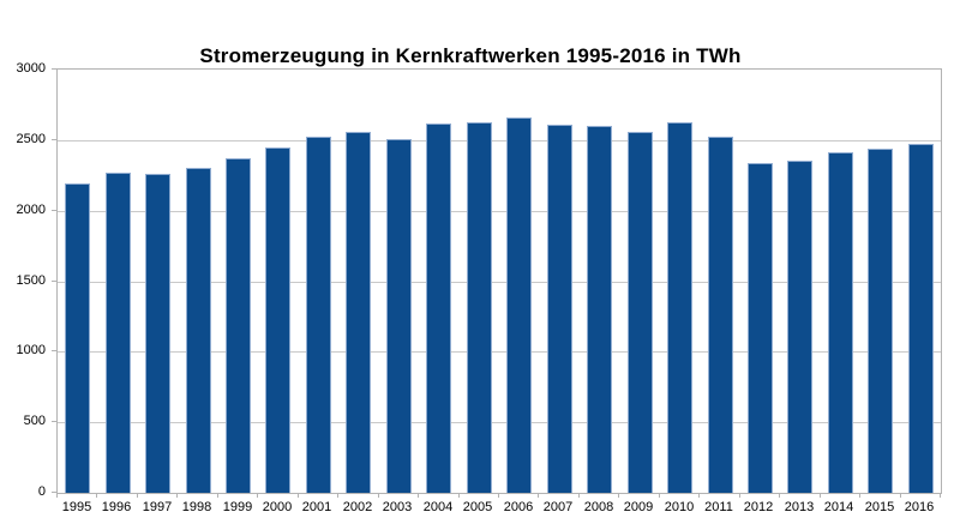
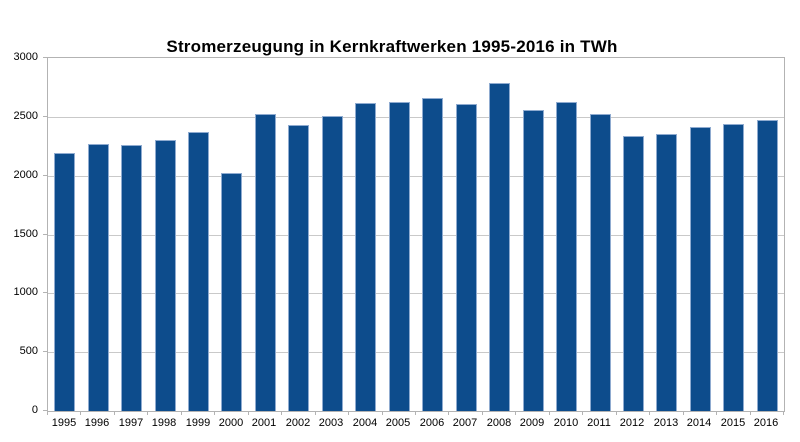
2000: 2450 -> 2020
2002: 2560 -> 2430
2008: 2600 -> 2790
